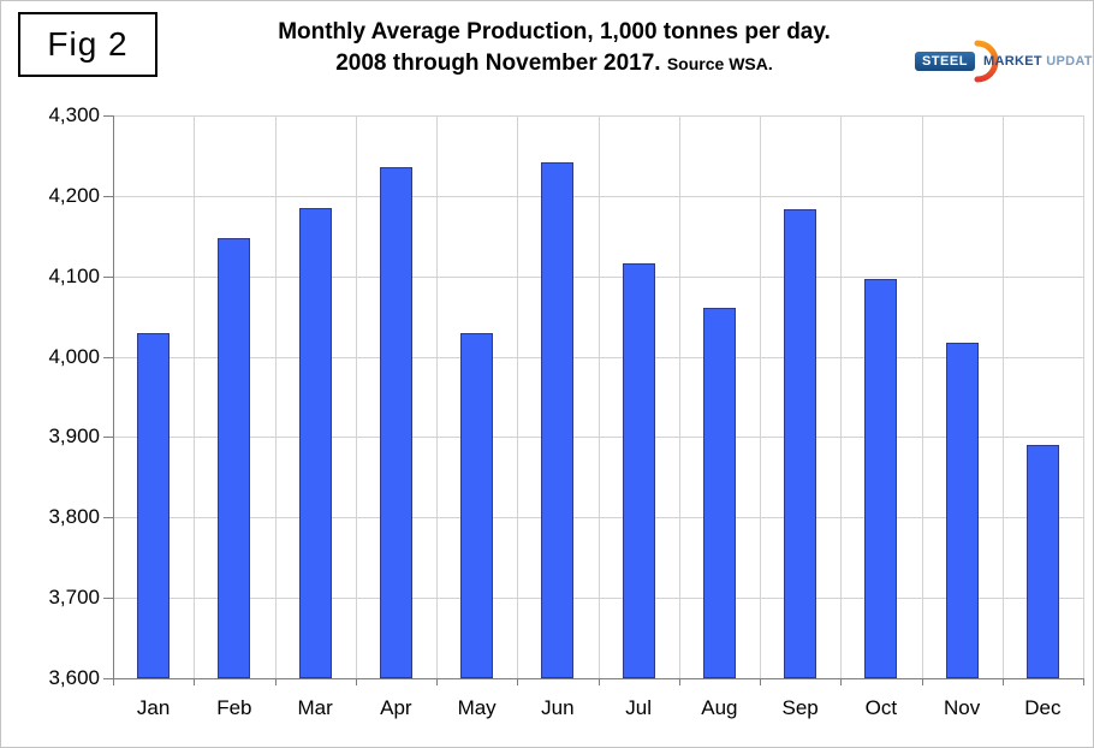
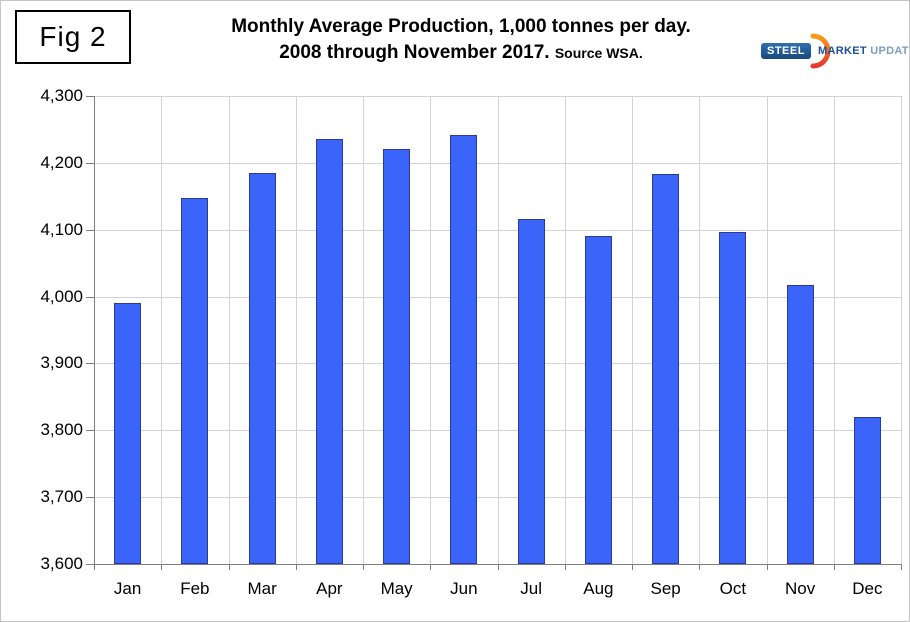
Jan: 4030 -> 3990
May: 4030 -> 4220
Aug: 4060 -> 4090
Dec: 3890 -> 3820
